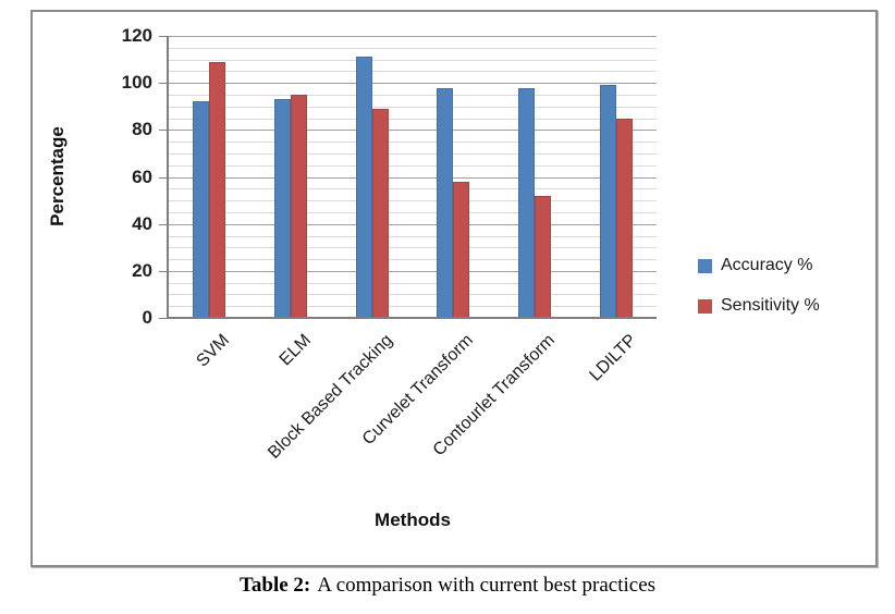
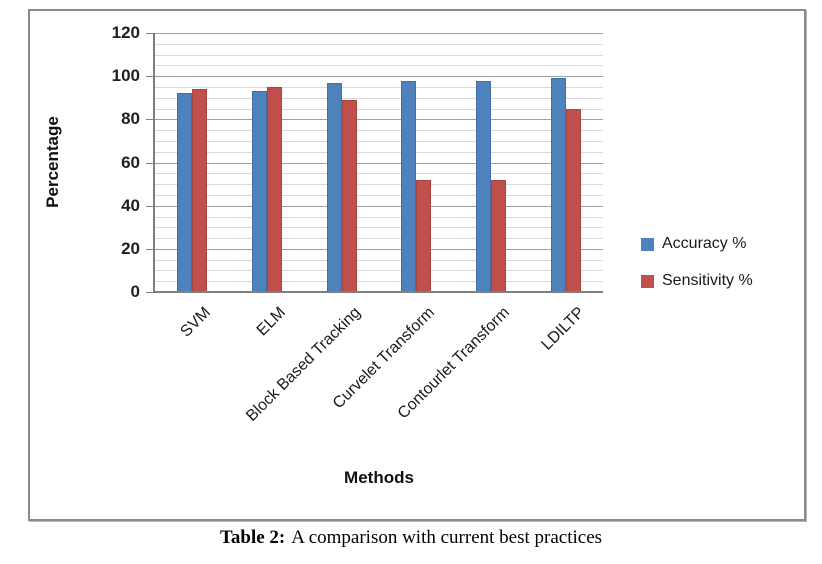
Sensitivity %/SVM: 109 -> 94
Accuracy %/Block Based Tracking: 111 -> 97
Sensitivity %/Curvelet Transform: 58 -> 52
